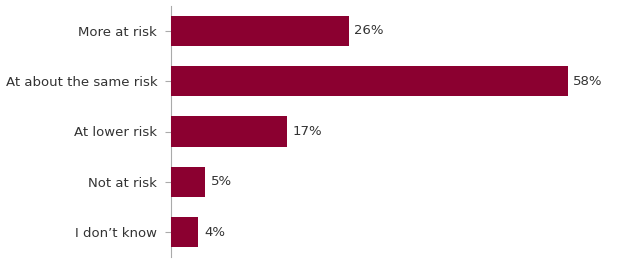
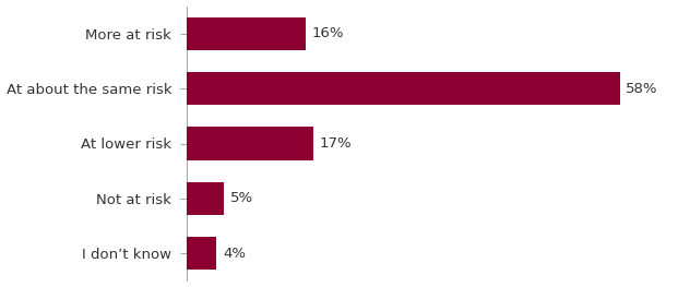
More at risk: 26% -> 16%
